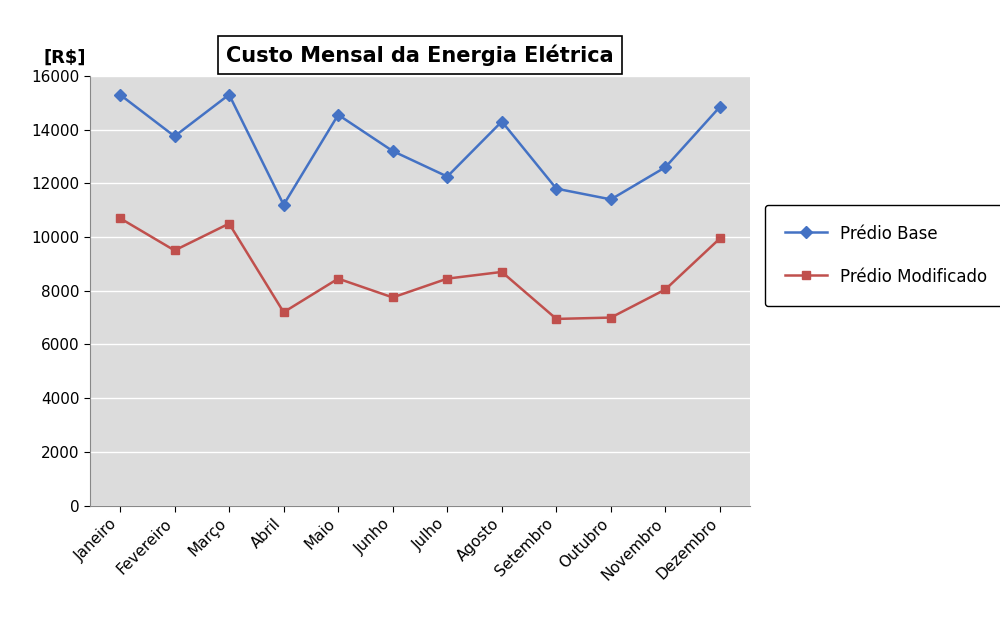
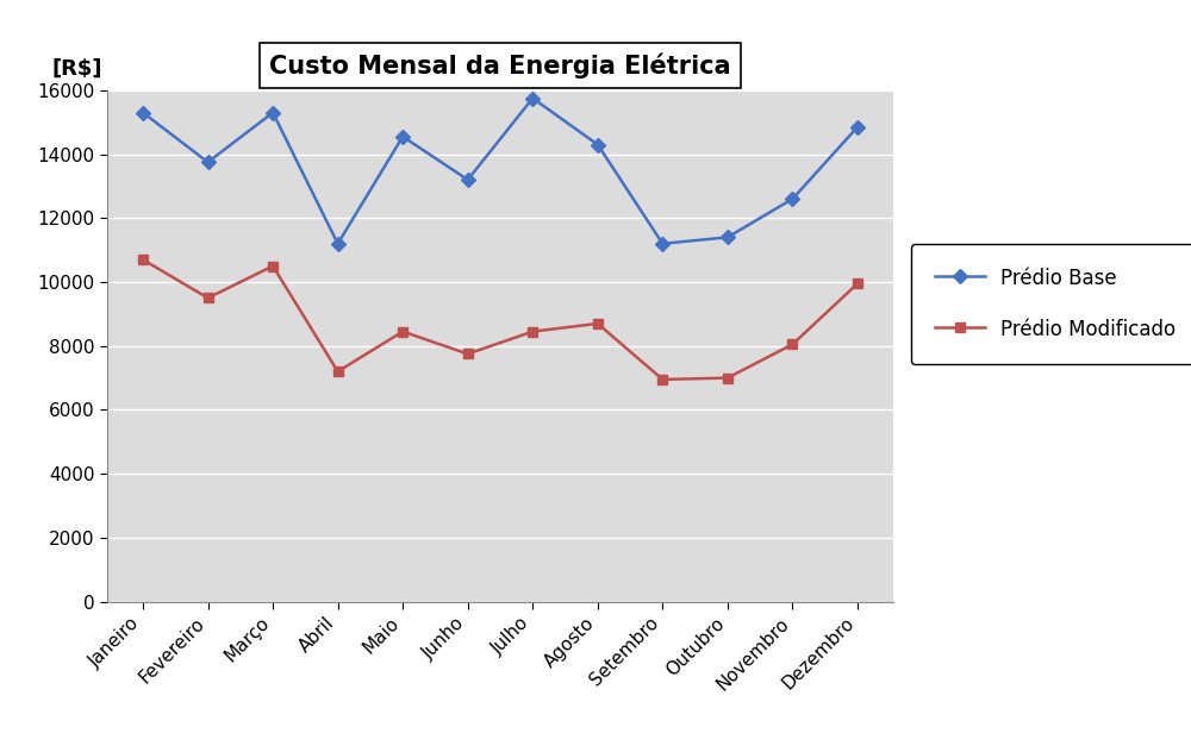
Prédio Base/Julho: 12250 -> 15750
Prédio Base/Setembro: 11800 -> 11200
